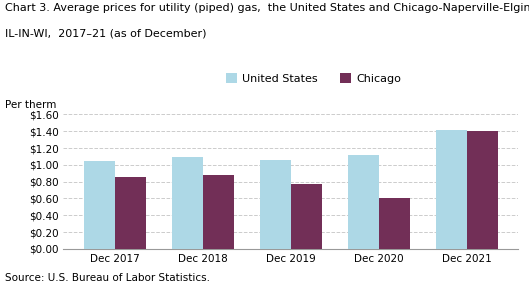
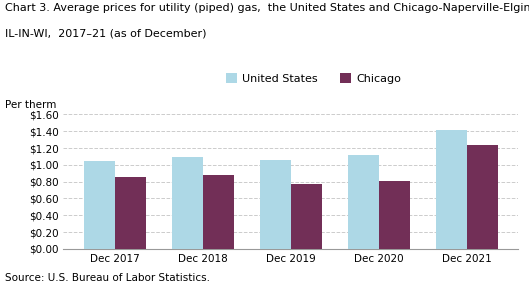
Chicago/Dec 2020: $0.60 -> $0.81
Chicago/Dec 2021: $1.40 -> $1.23
